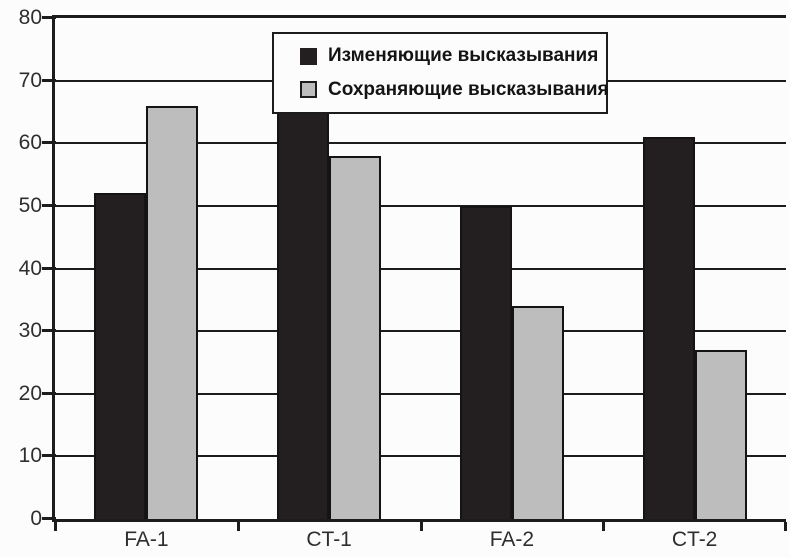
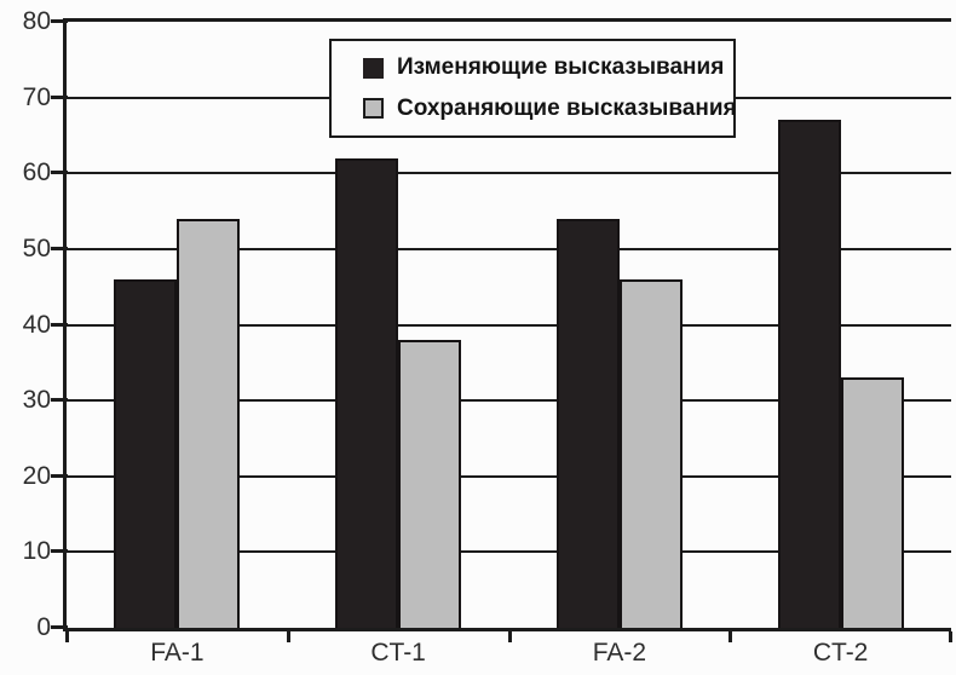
Изменяющие высказывания/FA-1: 52 -> 46
Сохраняющие высказывания/FA-1: 66 -> 54
Изменяющие высказывания/CT-1: 68 -> 62
Сохраняющие высказывания/CT-1: 58 -> 38
Изменяющие высказывания/FA-2: 50 -> 54
Сохраняющие высказывания/FA-2: 34 -> 46
Изменяющие высказывания/CT-2: 61 -> 67
Сохраняющие высказывания/CT-2: 27 -> 33
